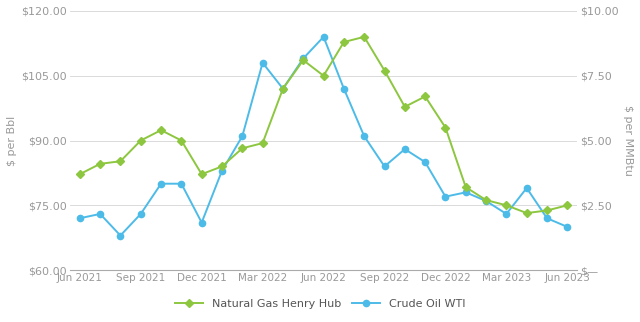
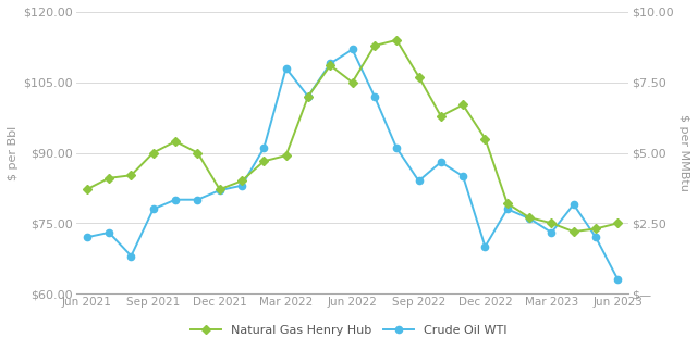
Crude Oil WTI/Sep 2021: $73 -> $78
Crude Oil WTI/Dec 2021: $71 -> $82
Crude Oil WTI/Jun 2022: $114 -> $112
Crude Oil WTI/Dec 2022: $77 -> $70
Crude Oil WTI/Jun 2023: $70 -> $63
